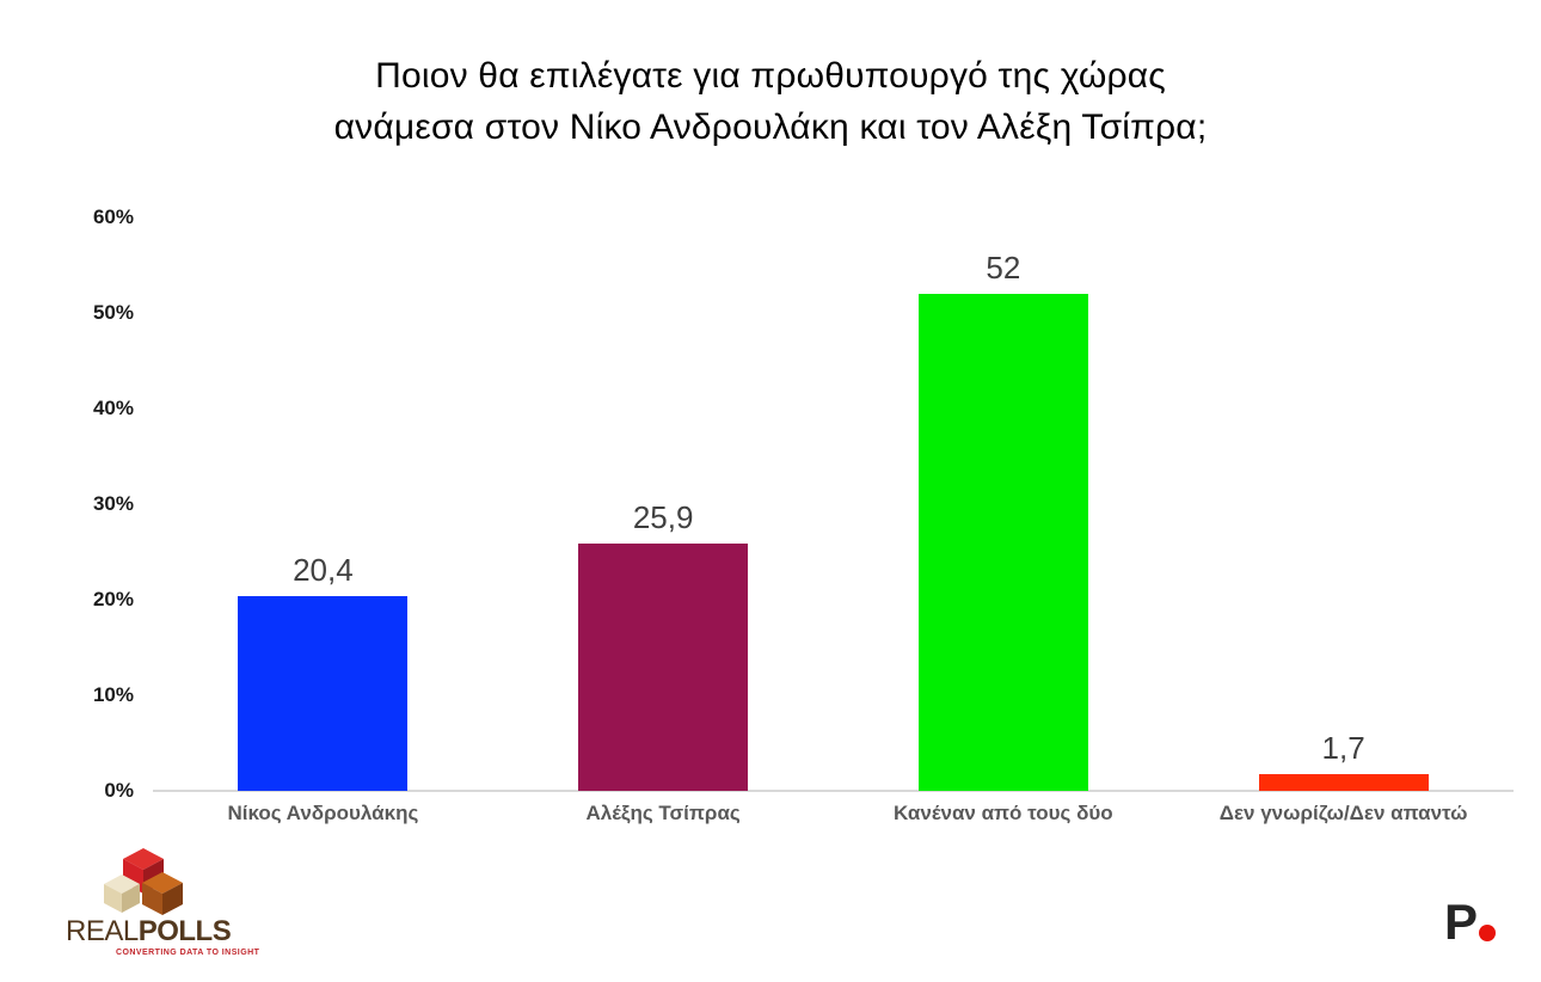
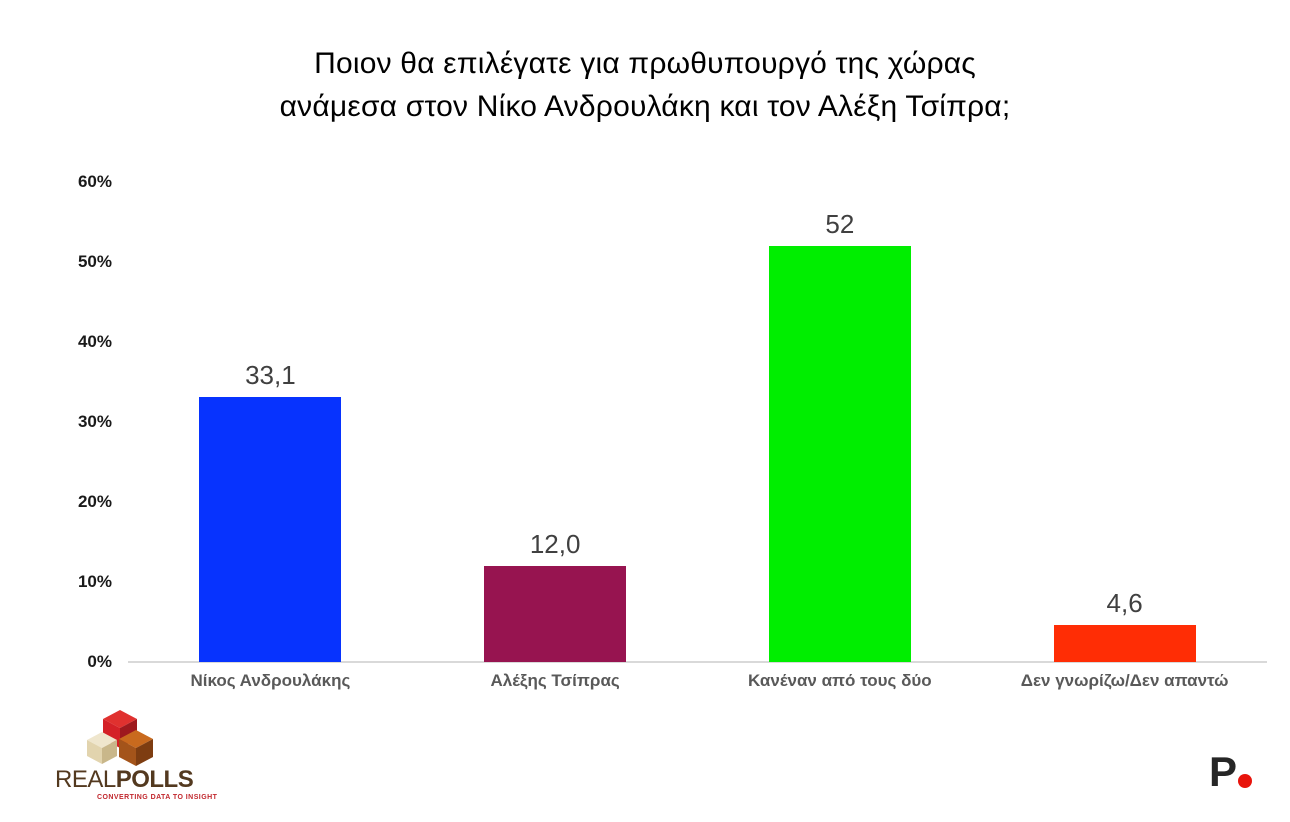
Νίκος Ανδρουλάκης: 20,4 -> 33,1
Αλέξης Τσίπρας: 25,9 -> 12,0
Δεν γνωρίζω/Δεν απαντώ: 1,7 -> 4,6
